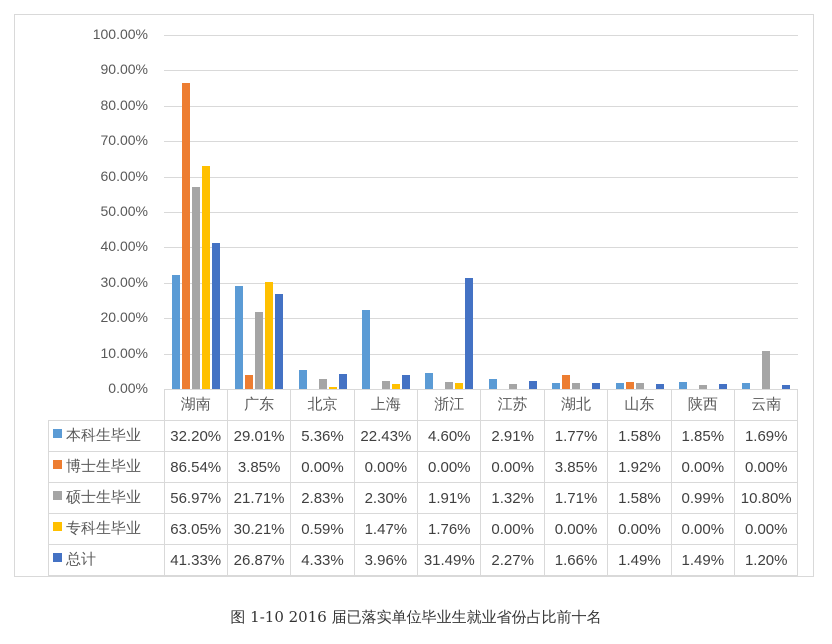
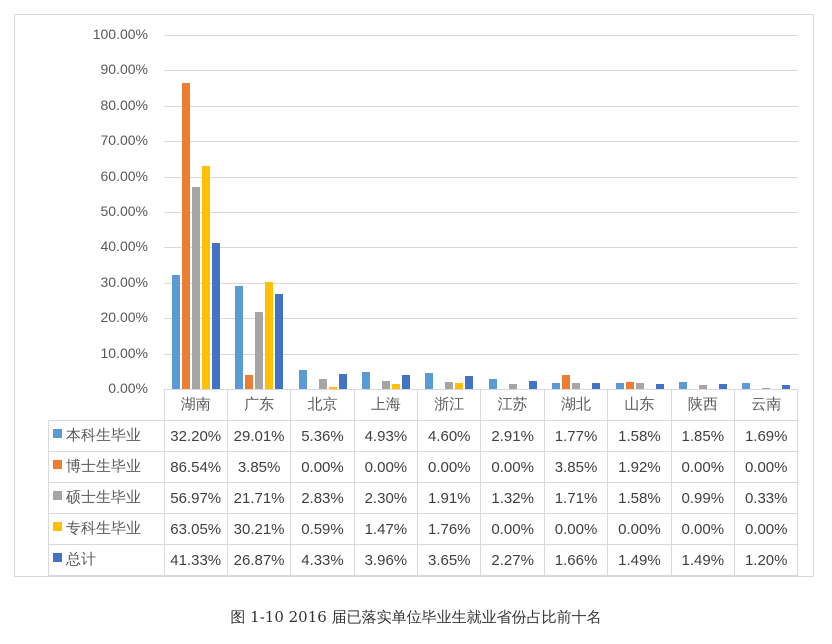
本科生毕业/上海: 22.43% -> 4.93%
总计/浙江: 31.49% -> 3.65%
硕士生毕业/云南: 10.80% -> 0.33%
